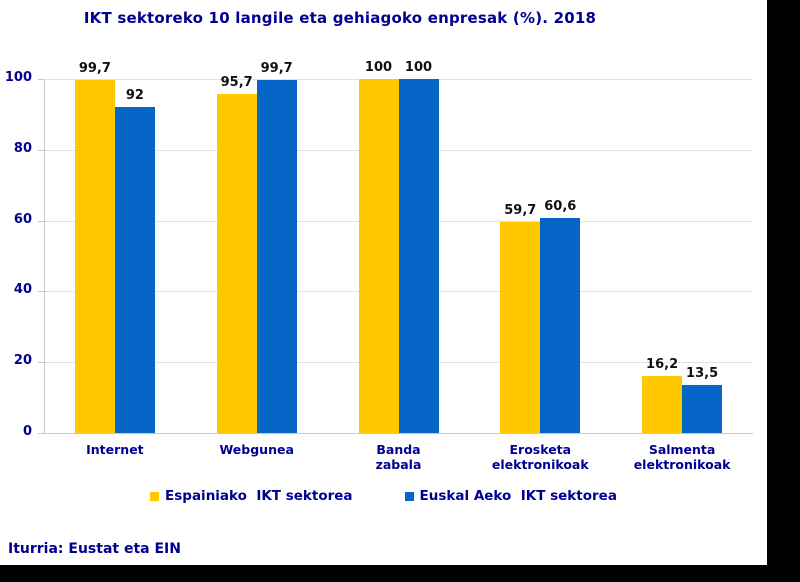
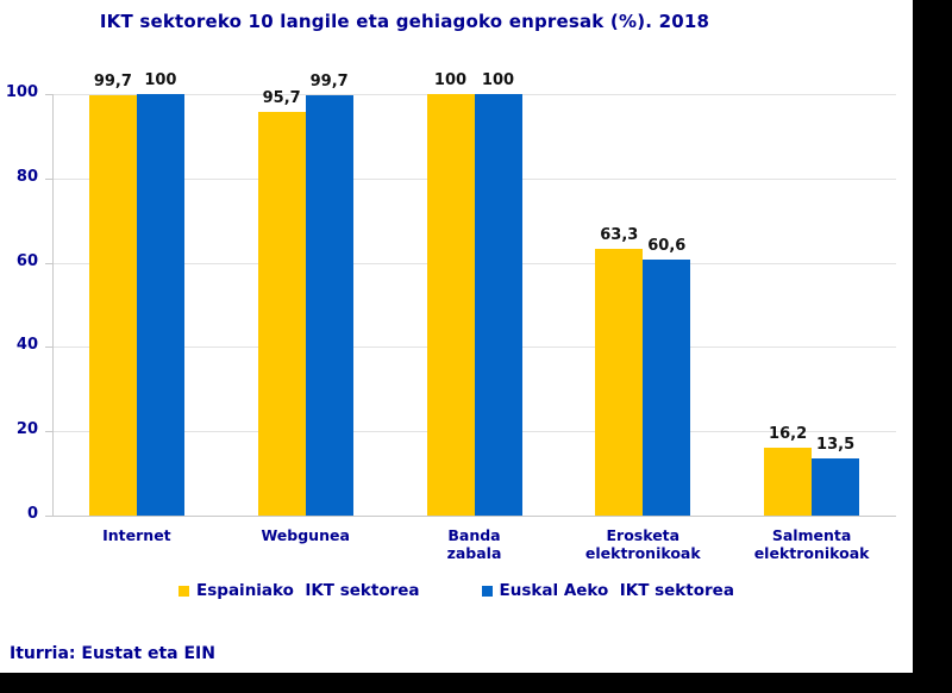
Euskal Aeko IKT sektorea/Internet: 92 -> 100
Espainiako IKT sektorea/Erosketa elektronikoak: 59,7 -> 63,3
